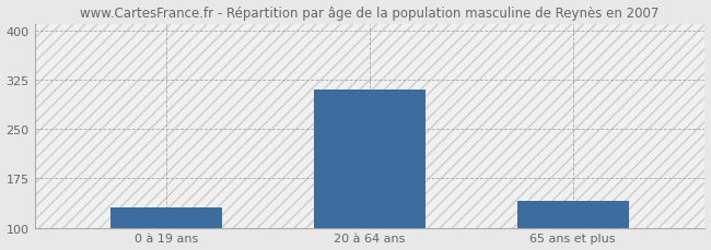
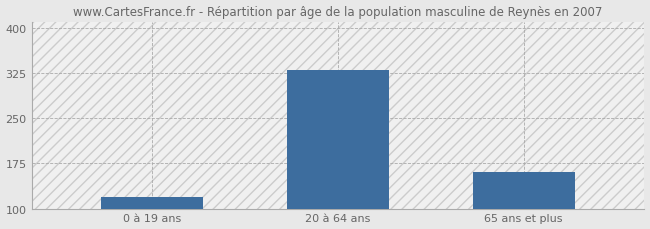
0 à 19 ans: 130 -> 120
20 à 64 ans: 310 -> 330
65 ans et plus: 140 -> 160
